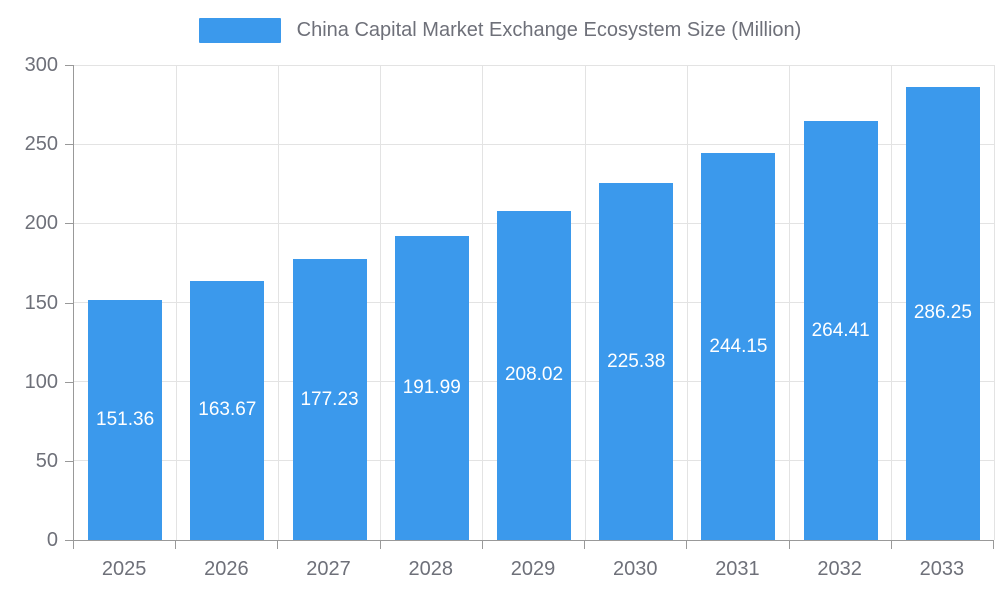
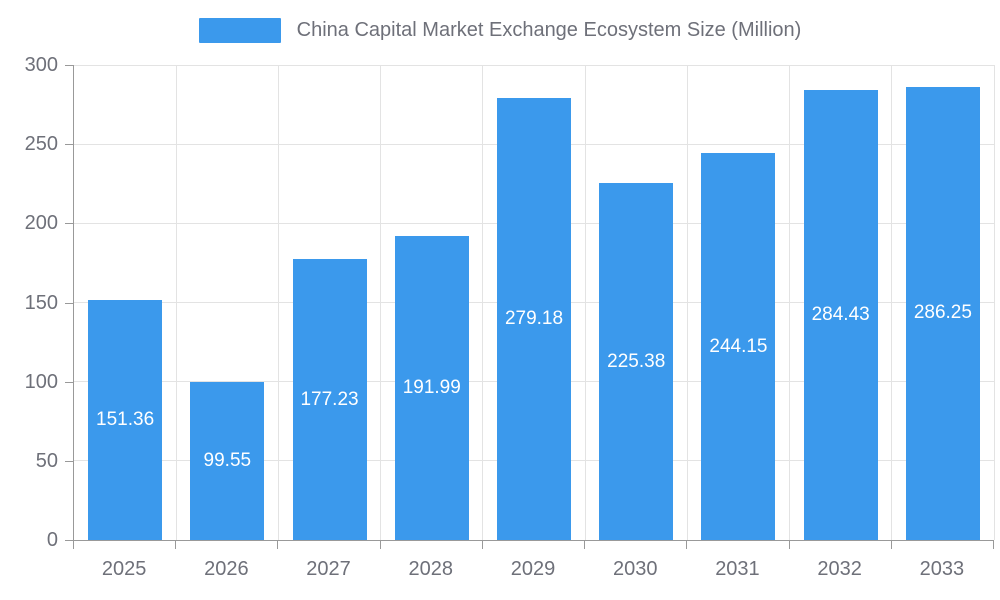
2026: 163.67 -> 99.55
2029: 208.02 -> 279.18
2032: 264.41 -> 284.43
